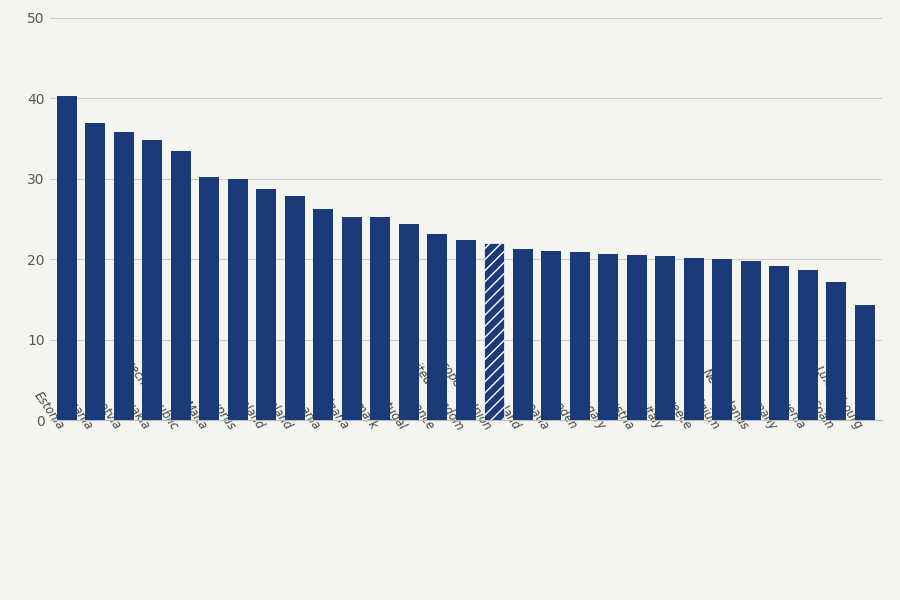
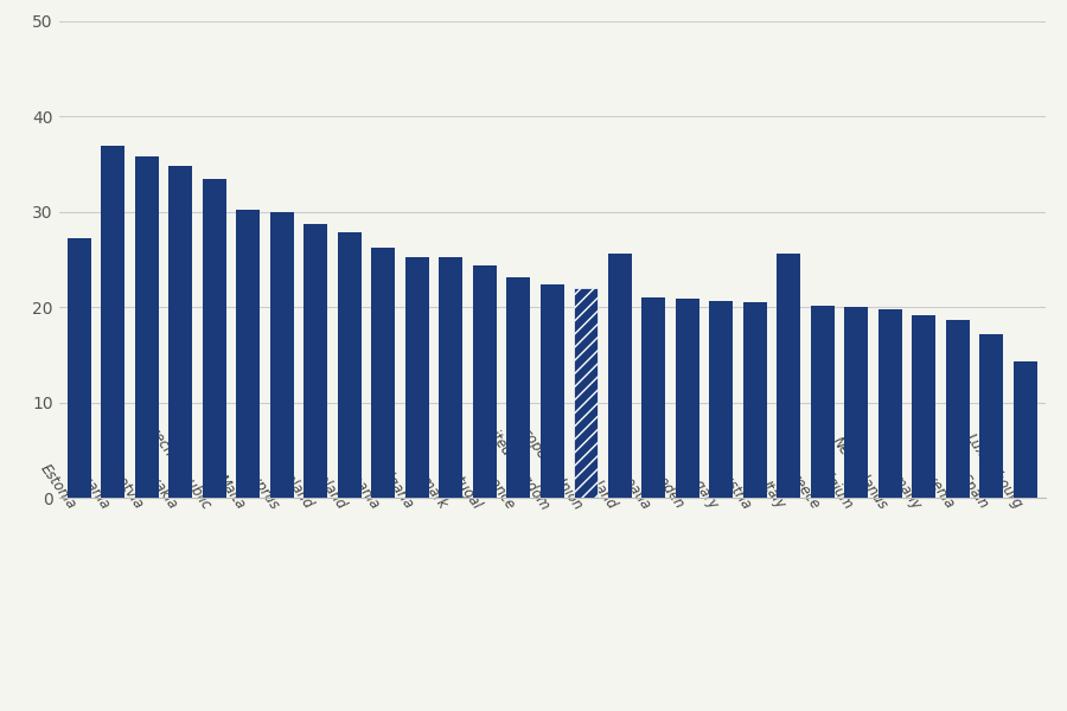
Estonia: 40.3 -> 27.2
Poland: 21.3 -> 25.6
Italy: 20.4 -> 25.6
